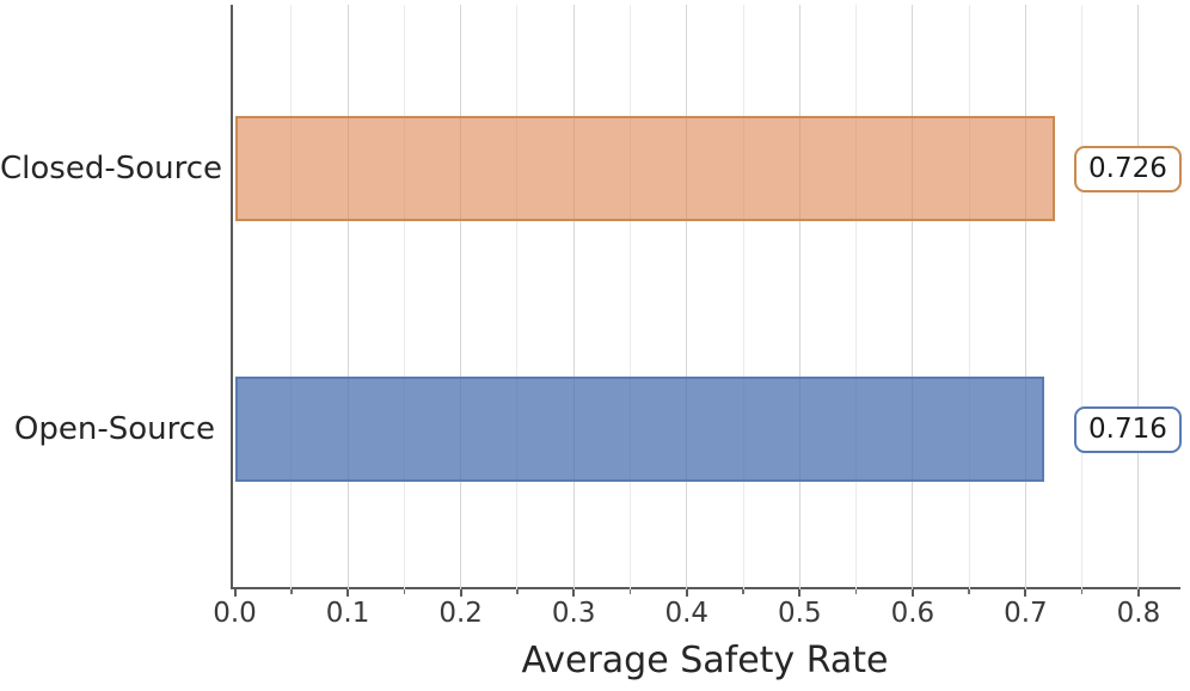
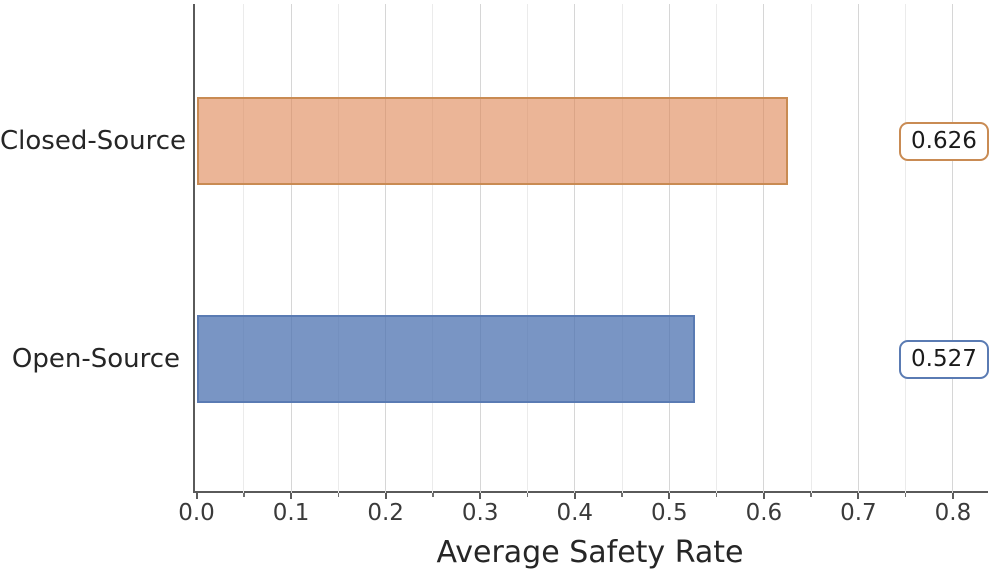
Closed-Source: 0.726 -> 0.626
Open-Source: 0.716 -> 0.527
